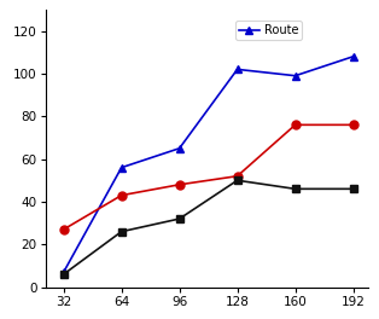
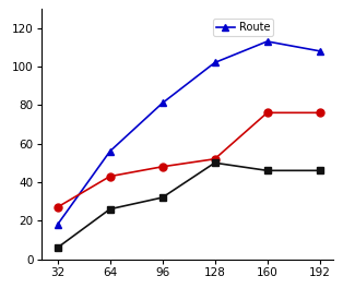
Route/32: 7 -> 18
Route/96: 65 -> 81
Route/160: 99 -> 113
